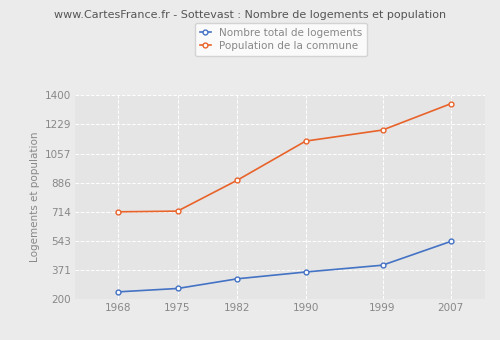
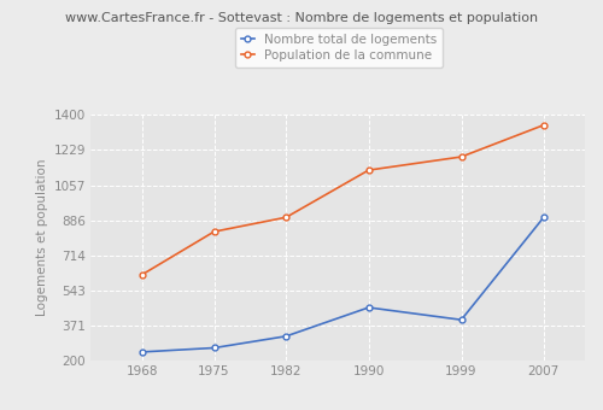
Population de la commune/1968: 710 -> 620
Population de la commune/1975: 720 -> 830
Nombre total de logements/1990: 360 -> 460
Nombre total de logements/2007: 540 -> 900
